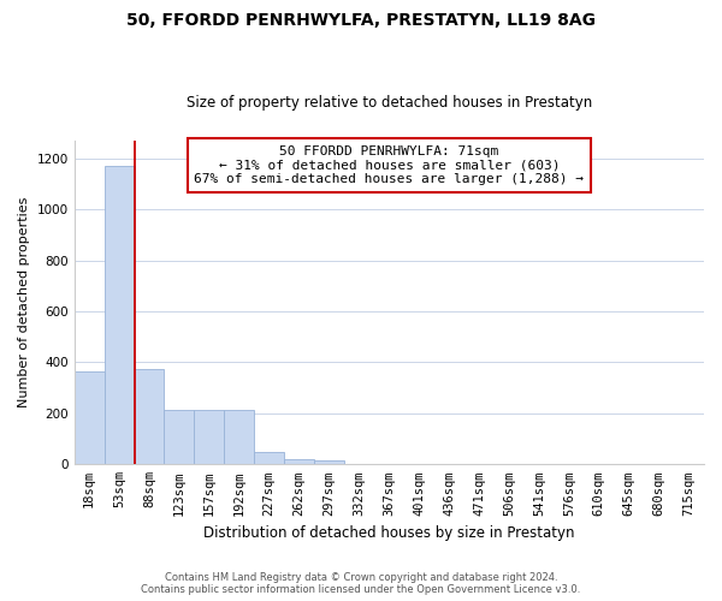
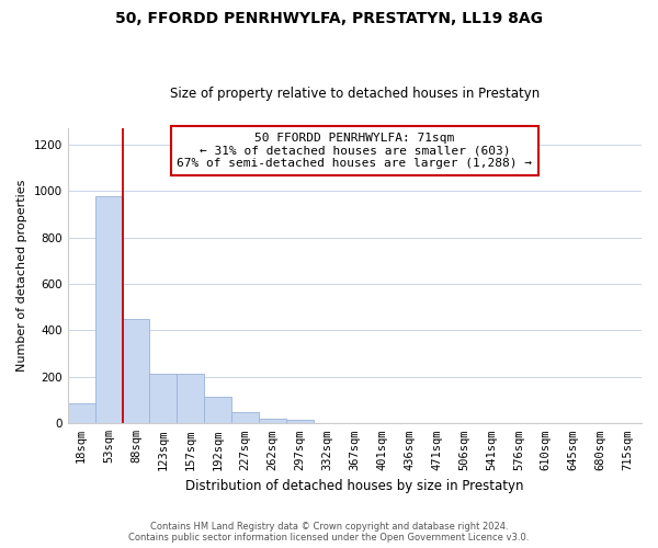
18sqm: 365 -> 85
53sqm: 1170 -> 975
88sqm: 375 -> 450
192sqm: 215 -> 115
